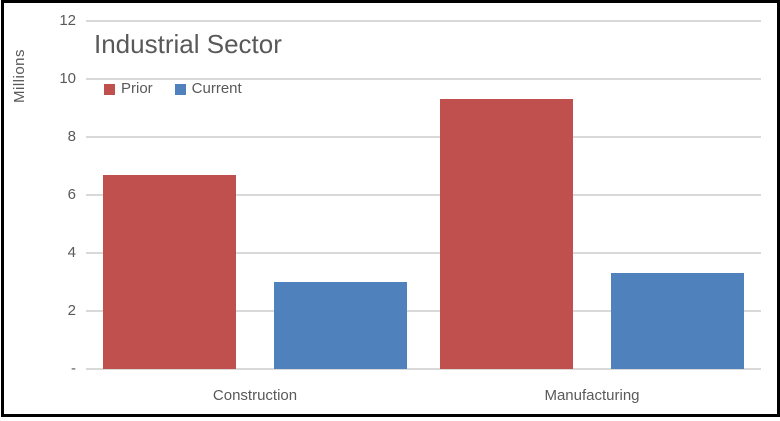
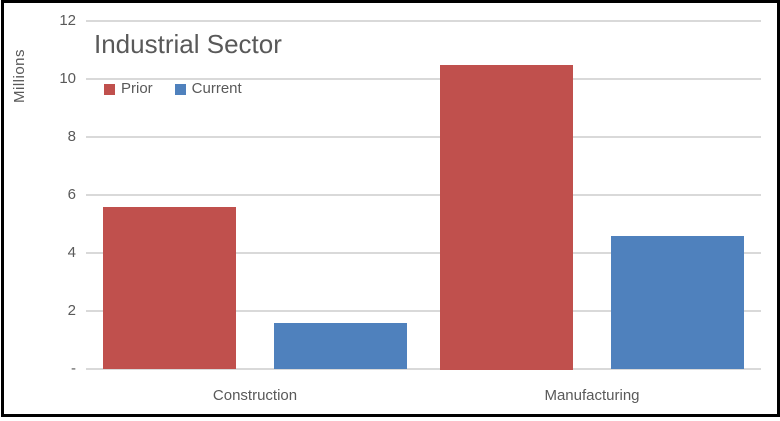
Prior/Construction: 6.7 -> 5.6
Current/Construction: 3.0 -> 1.6
Prior/Manufacturing: 9.3 -> 10.5
Current/Manufacturing: 3.3 -> 4.6
